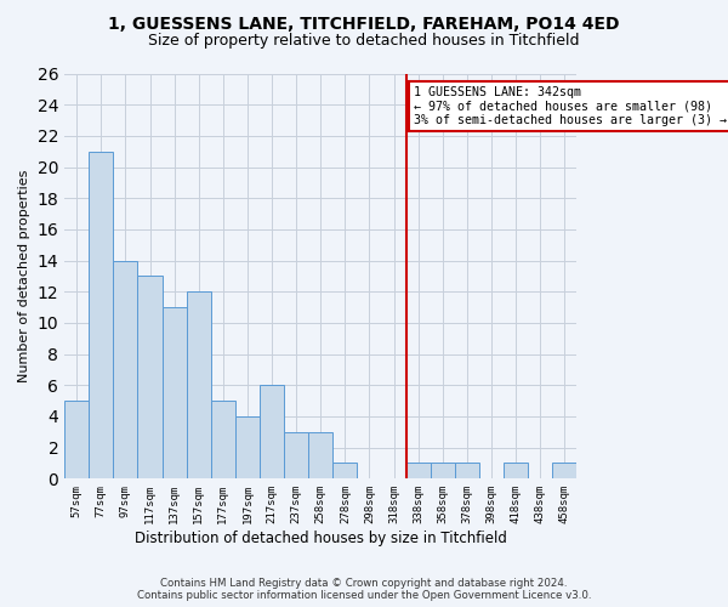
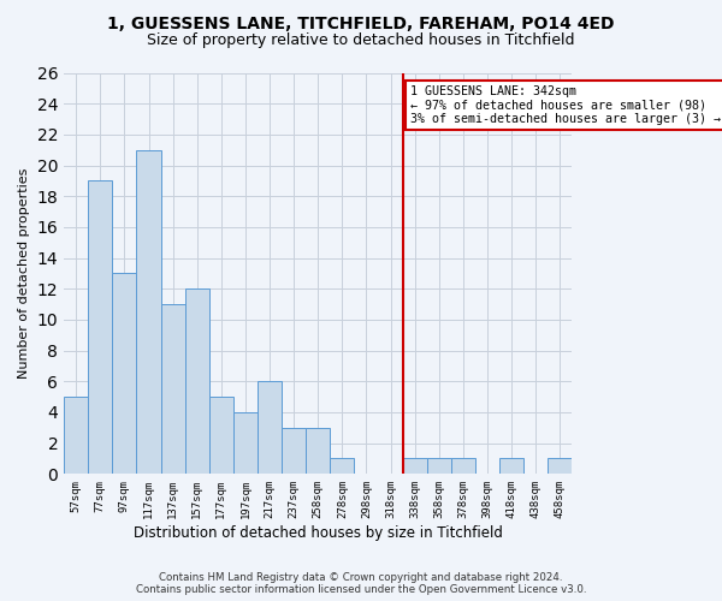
77sqm: 21 -> 19
97sqm: 14 -> 13
117sqm: 13 -> 21
